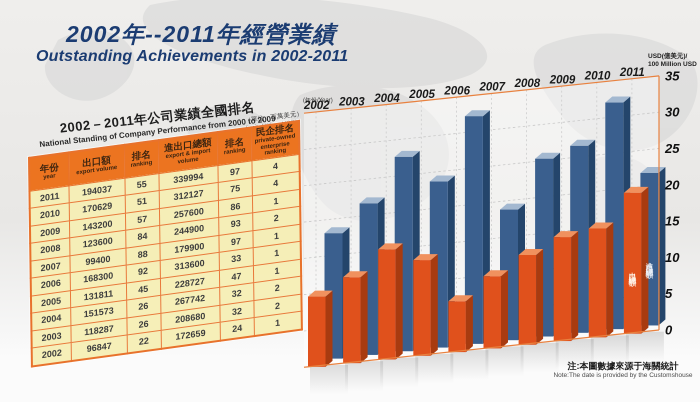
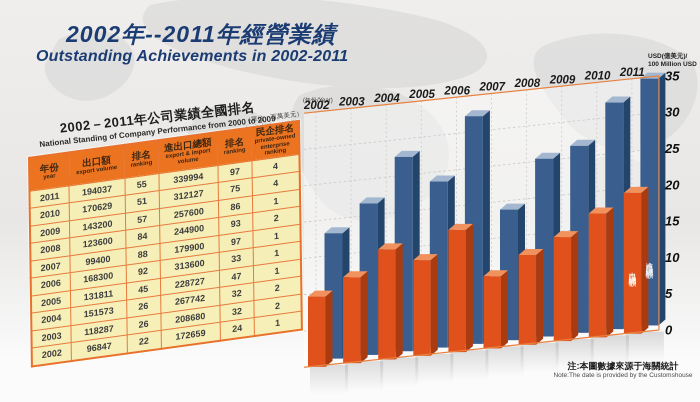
出口總額/2006: 7 -> 17
出口總額/2010: 15 -> 17
進出口總額/2011: 21 -> 34
